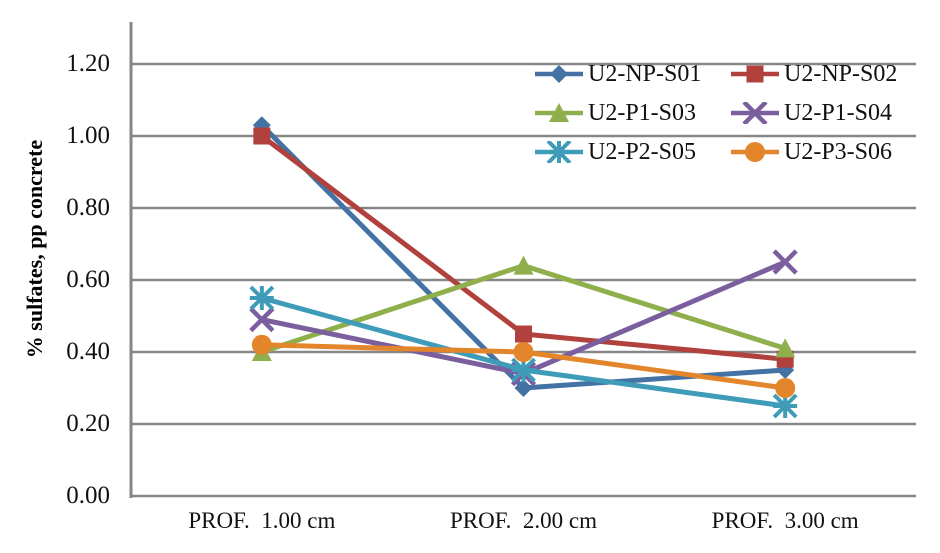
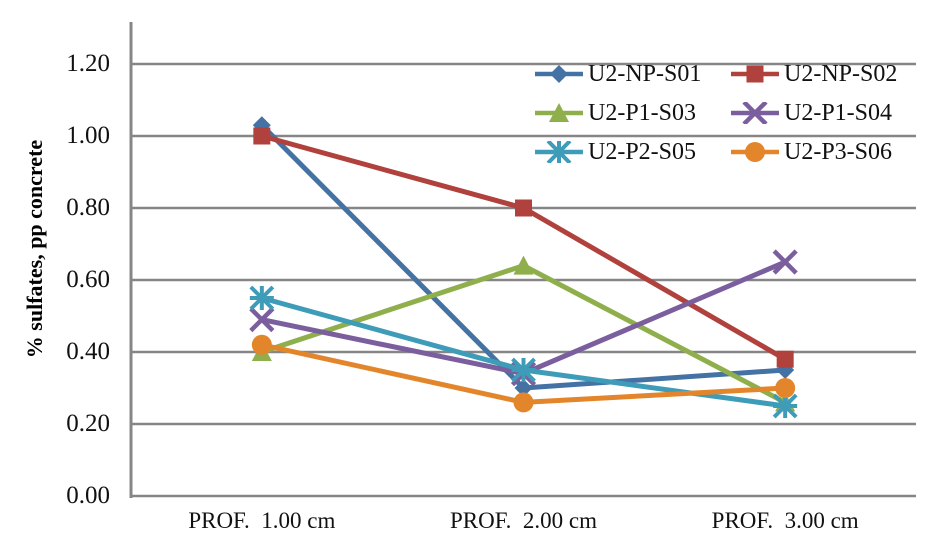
U2-NP-S02/PROF. 2.00 cm: 0.45 -> 0.80
U2-P3-S06/PROF. 2.00 cm: 0.40 -> 0.26
U2-P1-S03/PROF. 3.00 cm: 0.41 -> 0.26
